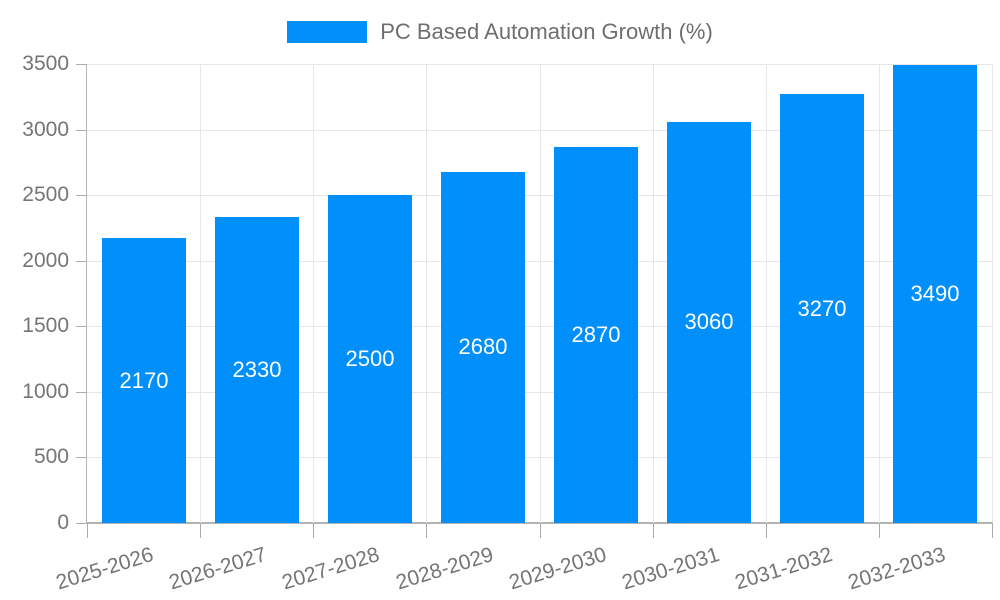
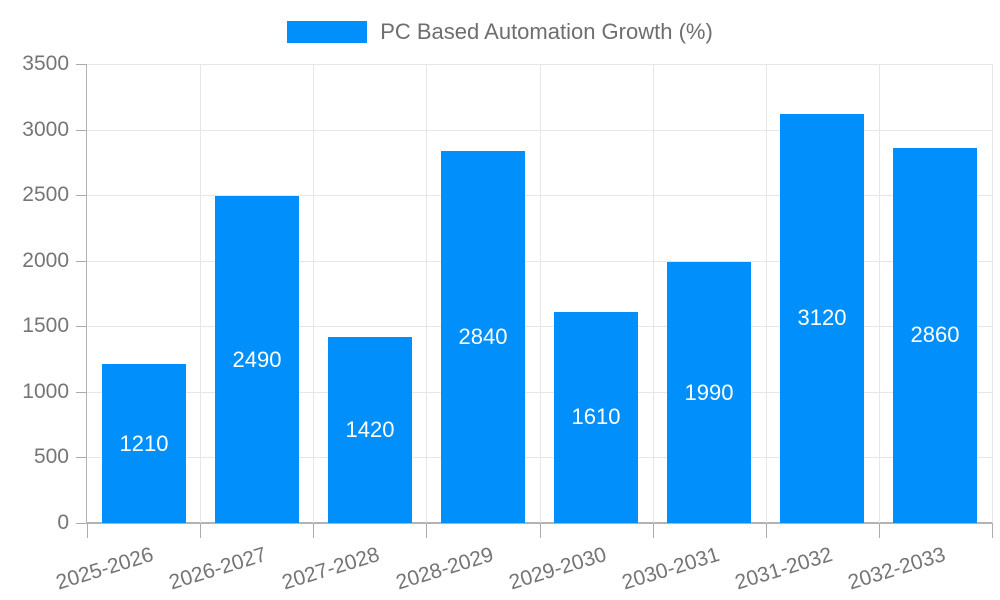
2025-2026: 2170 -> 1210
2026-2027: 2330 -> 2490
2027-2028: 2500 -> 1420
2028-2029: 2680 -> 2840
2029-2030: 2870 -> 1610
2030-2031: 3060 -> 1990
2031-2032: 3270 -> 3120
2032-2033: 3490 -> 2860
